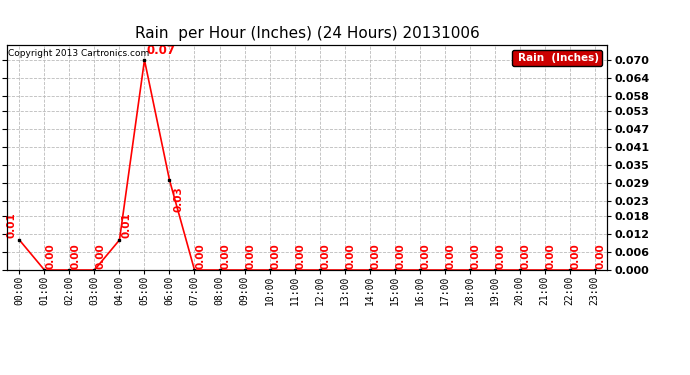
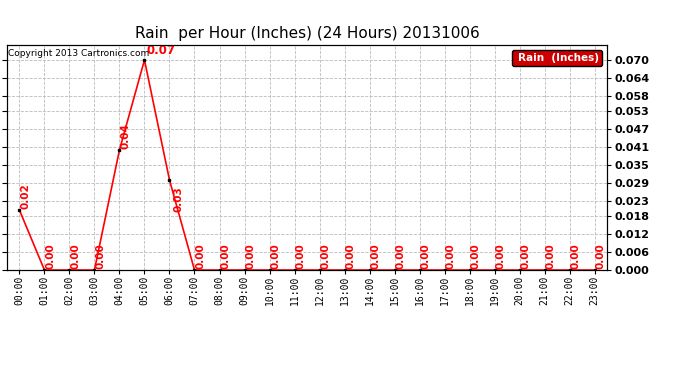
00:00: 0.01 -> 0.02
04:00: 0.01 -> 0.04
